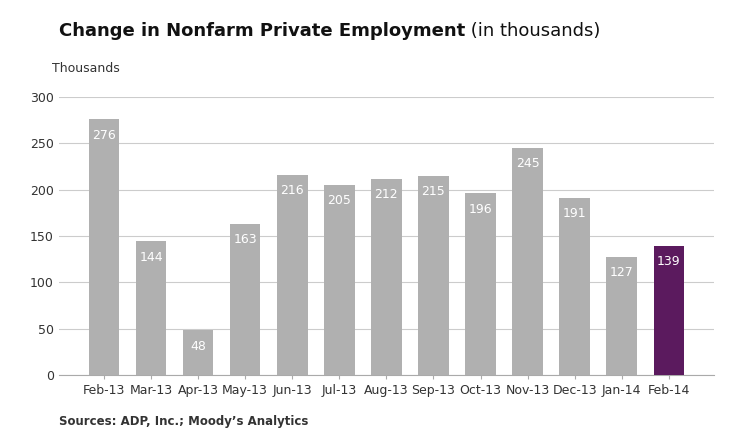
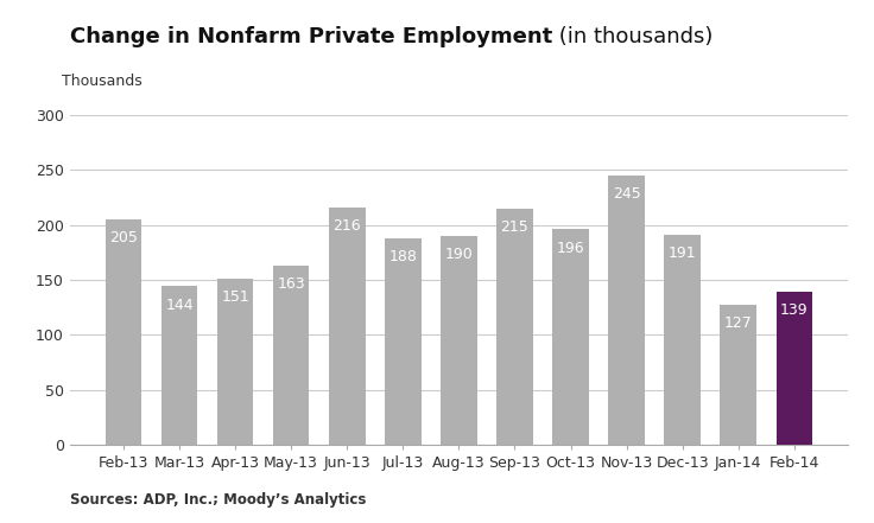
Feb-13: 276 -> 205
Apr-13: 48 -> 151
Jul-13: 205 -> 188
Aug-13: 212 -> 190
